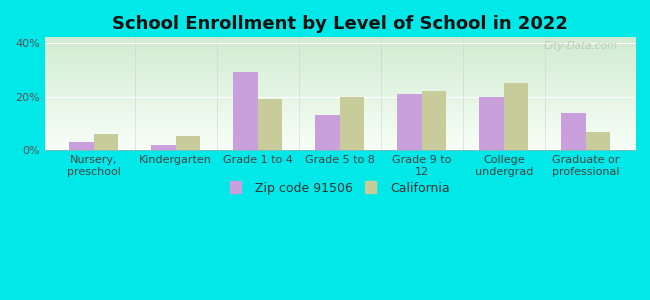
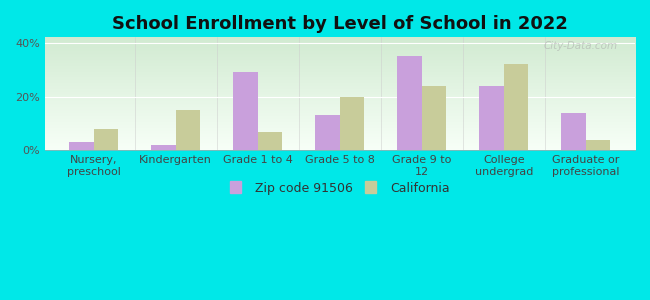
California/Nursery, preschool: 6.0% -> 8.0%
California/Kindergarten: 5.5% -> 15.0%
California/Grade 1 to 4: 19.0% -> 7.0%
Zip code 91506/Grade 9 to 12: 21% -> 35%
California/Grade 9 to 12: 22.0% -> 24.0%
Zip code 91506/College undergrad: 20% -> 24%
California/College undergrad: 25.0% -> 32.0%
California/Graduate or professional: 7.0% -> 4.0%
